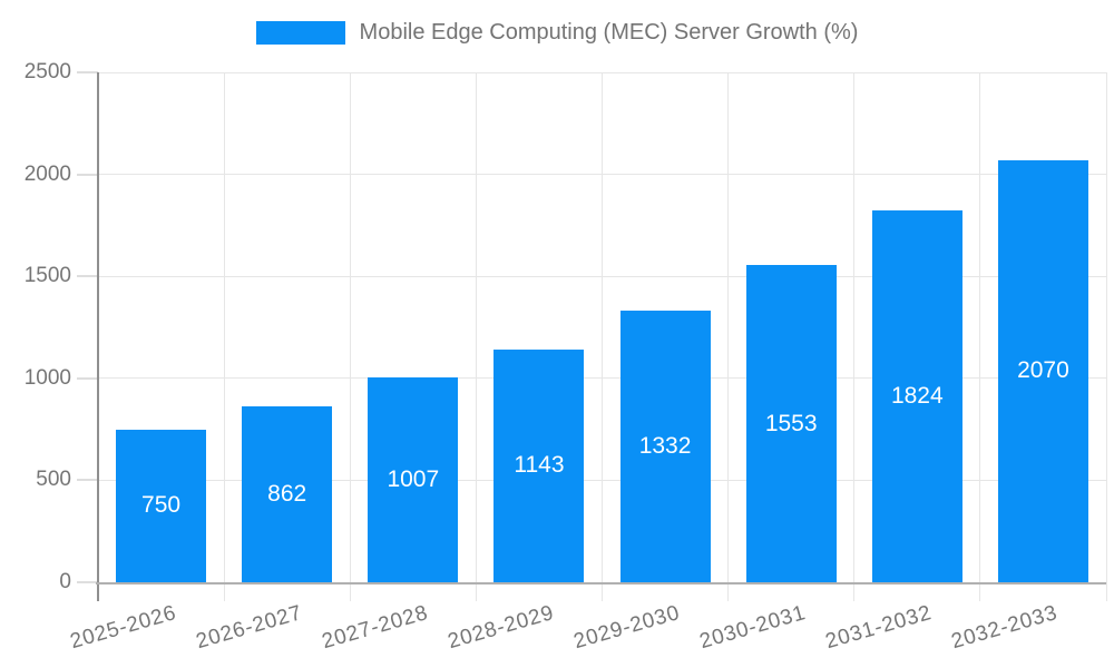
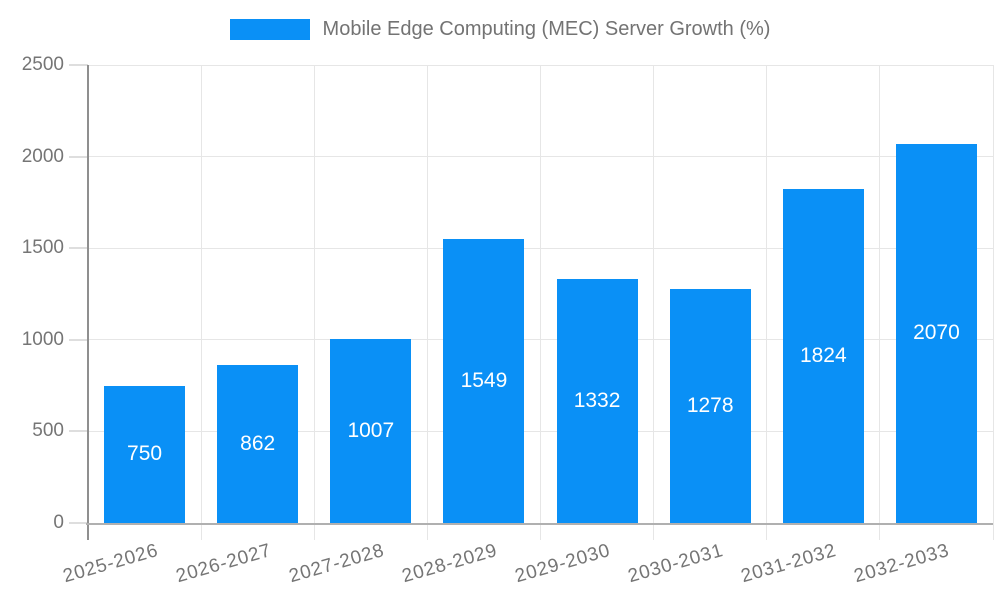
2028-2029: 1143 -> 1549
2030-2031: 1553 -> 1278
